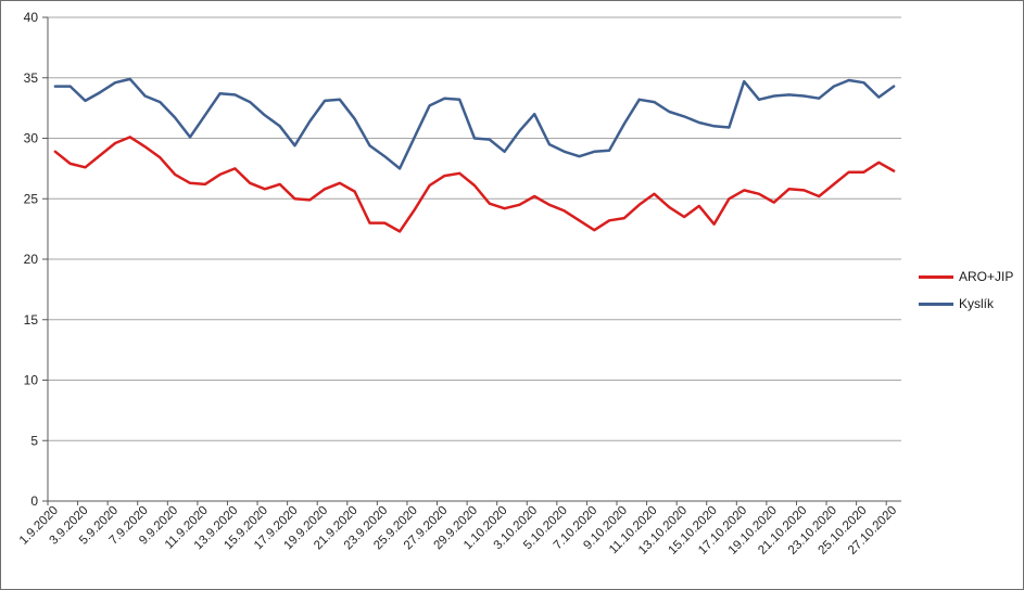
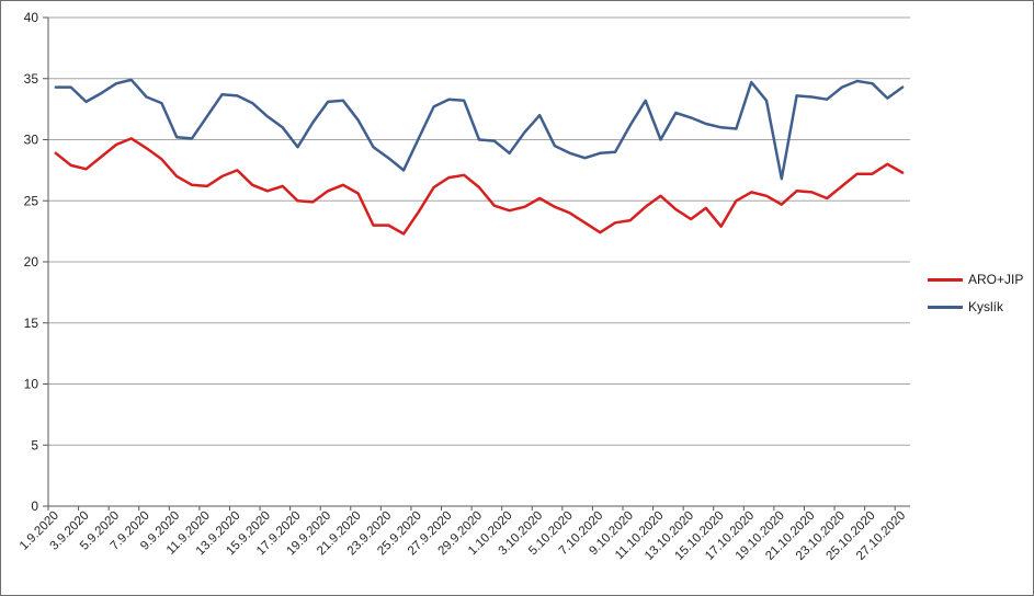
Kyslík/9.9.2020: 31.7 -> 30.2
Kyslík/11.10.2020: 33.0 -> 30.0
Kyslík/19.10.2020: 33.5 -> 26.8
